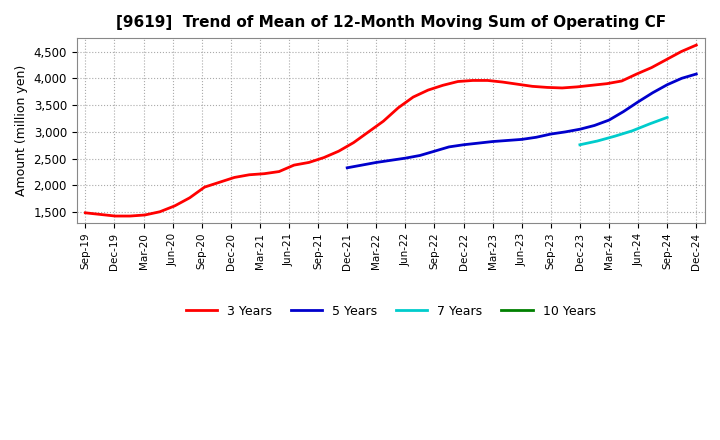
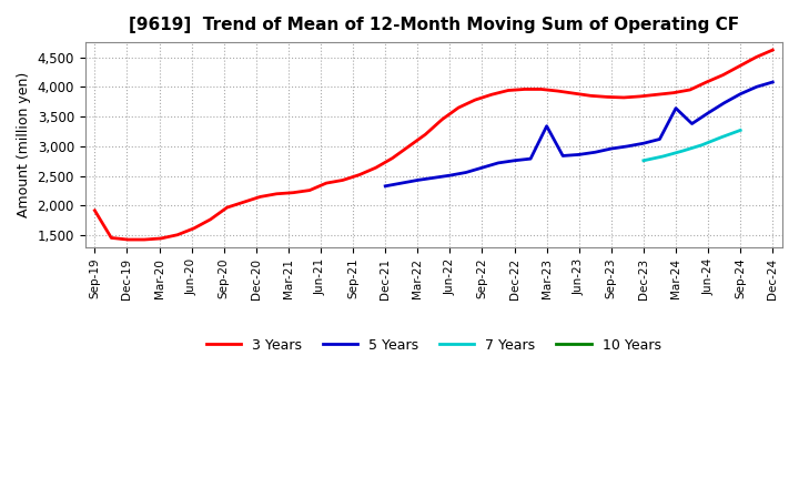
3 Years/Sep-19: 1,490 -> 1,920
5 Years/Mar-23: 2,820 -> 3,340
5 Years/Mar-24: 3,220 -> 3,640
